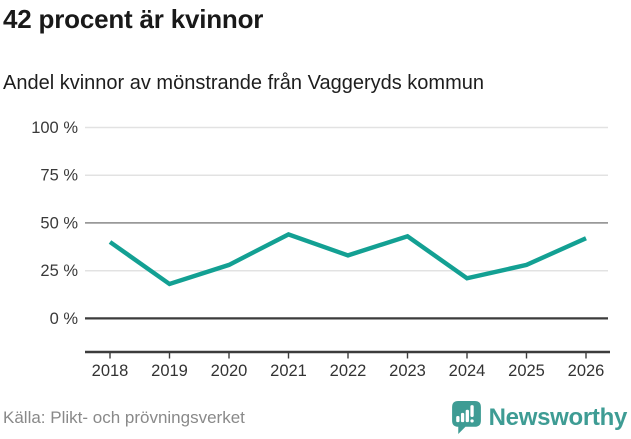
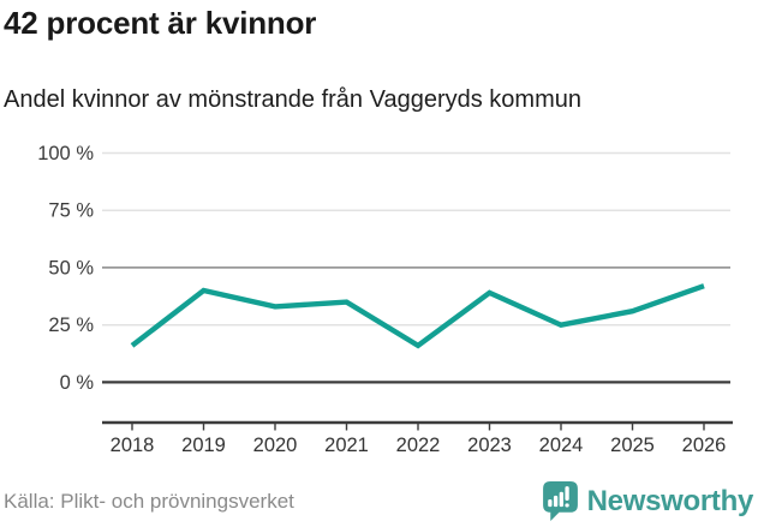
2018: 40% -> 16%
2019: 18% -> 40%
2020: 28% -> 33%
2021: 44% -> 35%
2022: 33% -> 16%
2023: 43% -> 39%
2024: 21% -> 25%
2025: 28% -> 31%
